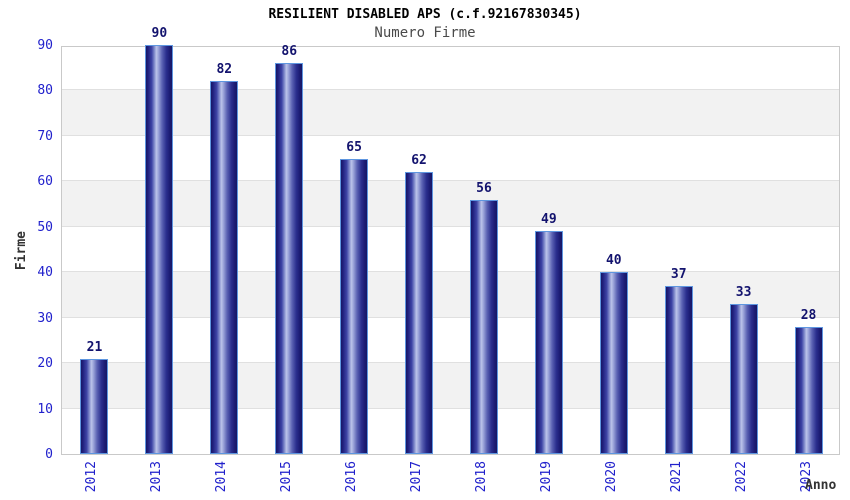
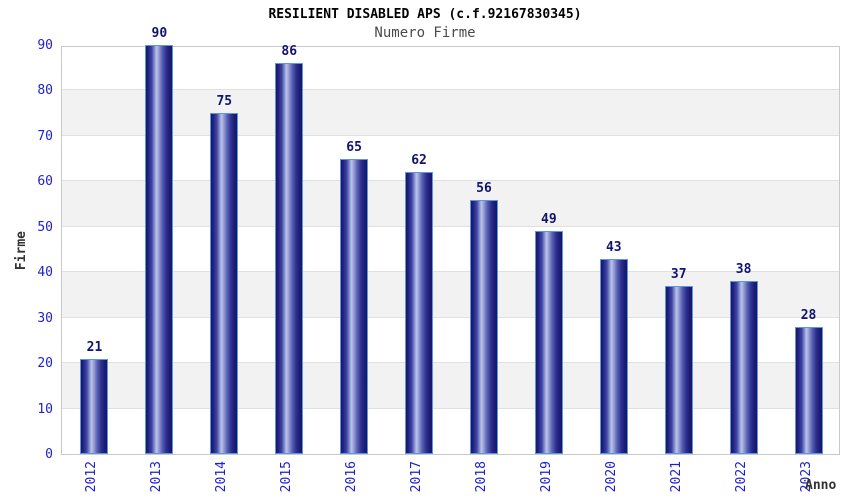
2014: 82 -> 75
2020: 40 -> 43
2022: 33 -> 38
